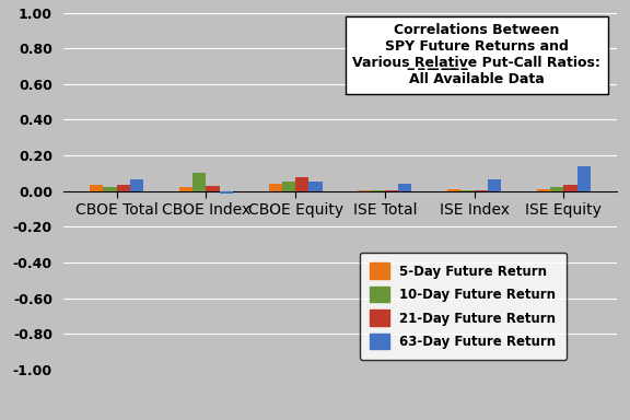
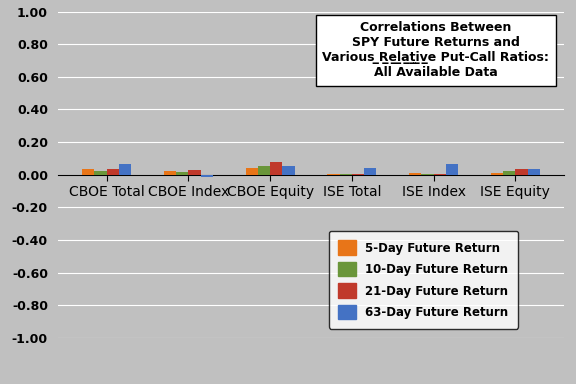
10-Day Future Return/CBOE Index: 0.10 -> 0.01
63-Day Future Return/ISE Equity: 0.14 -> 0.04
